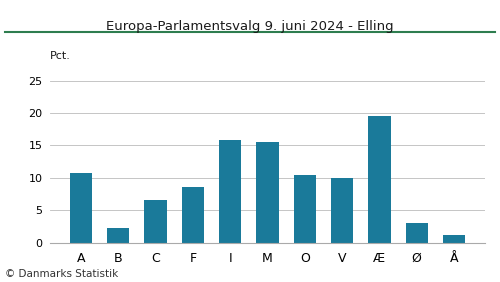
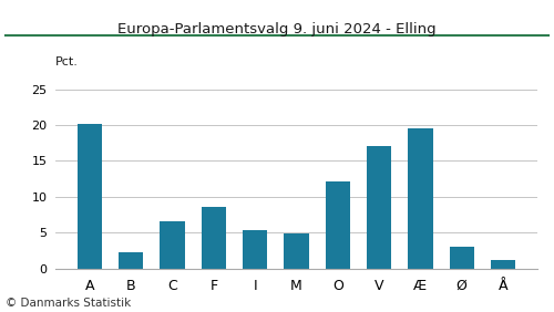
A: 10.8 -> 20.1
I: 15.8 -> 5.4
M: 15.6 -> 4.8
O: 10.4 -> 12.2
V: 10.0 -> 17.1
